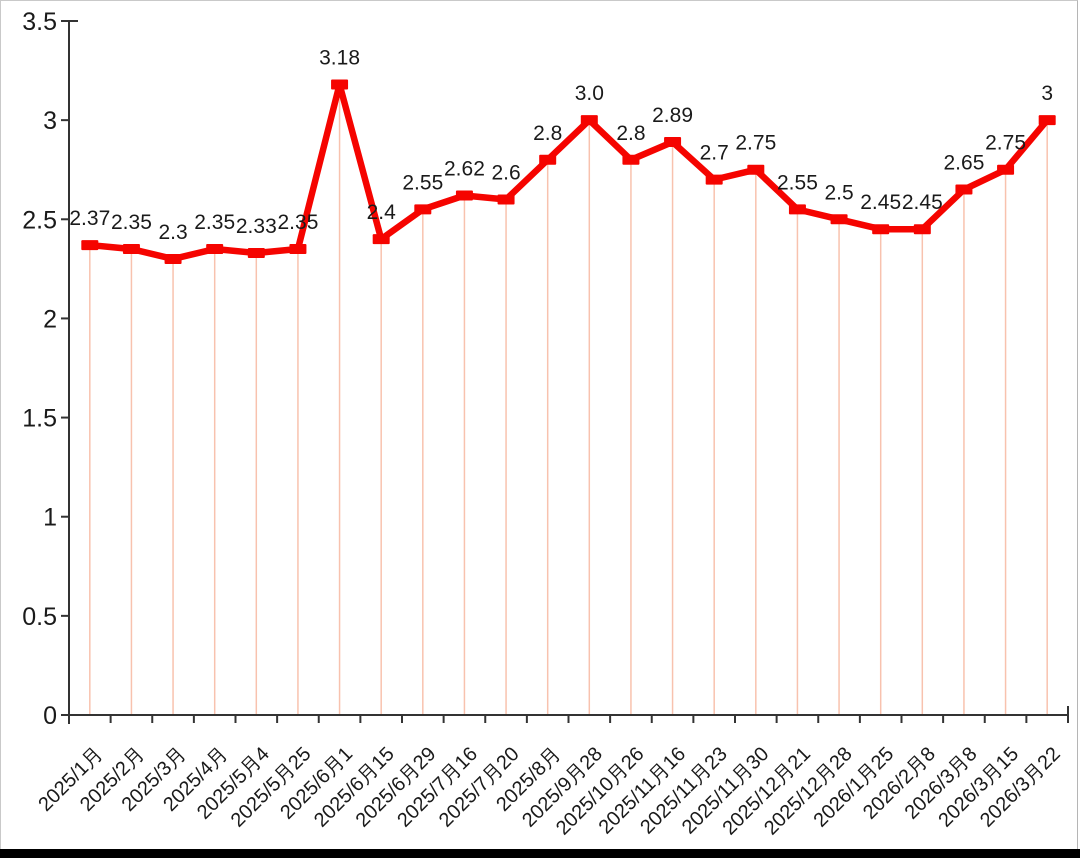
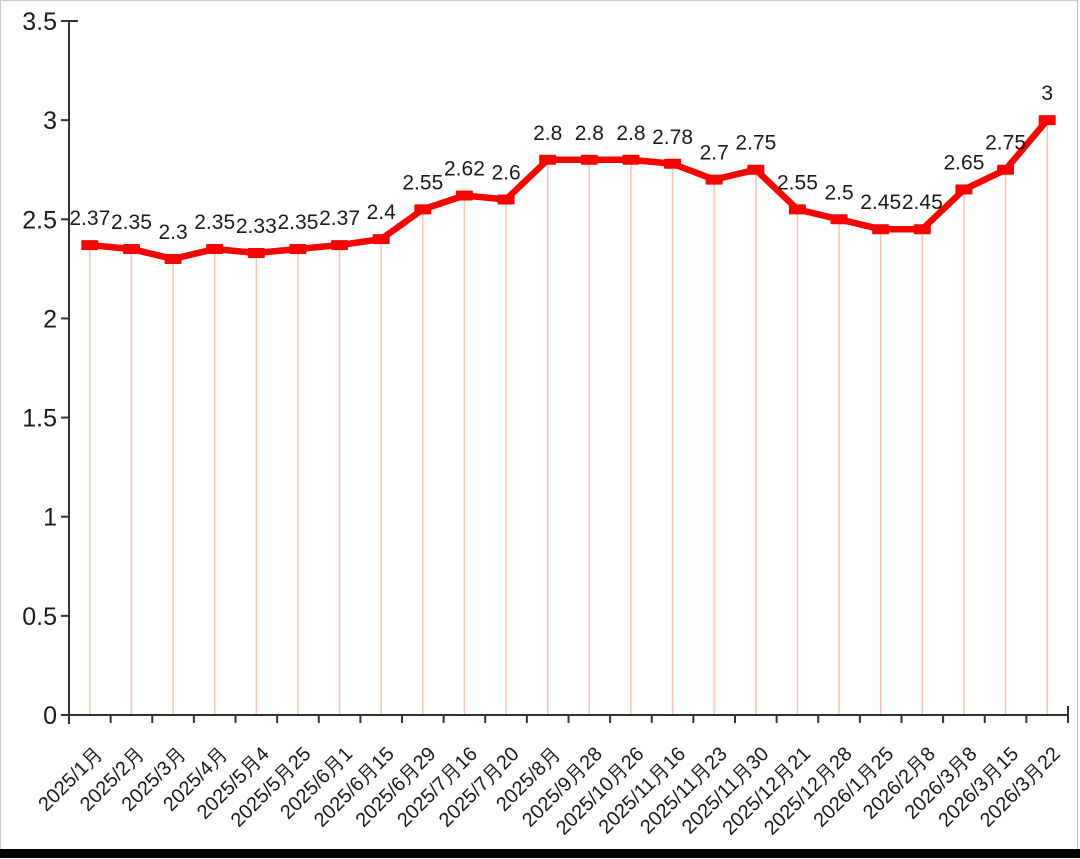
2025/6月1: 3.18 -> 2.37
2025/9月28: 3.0 -> 2.8
2025/11月16: 2.89 -> 2.78
